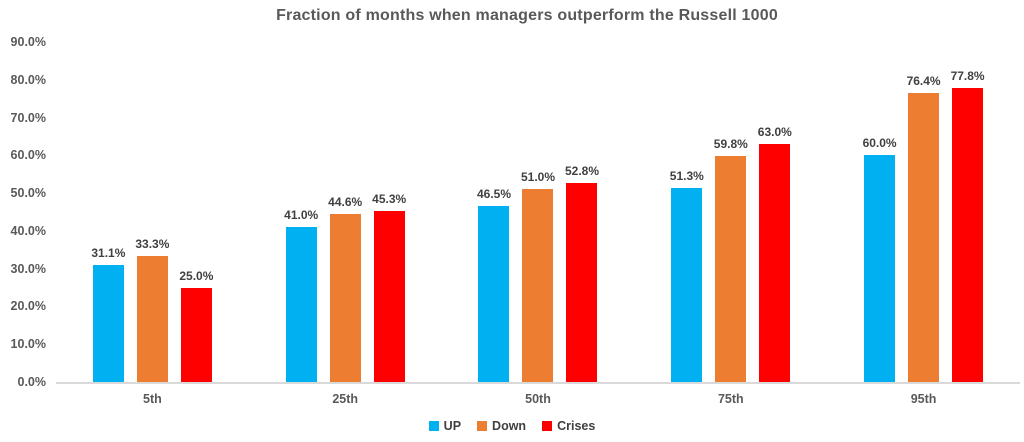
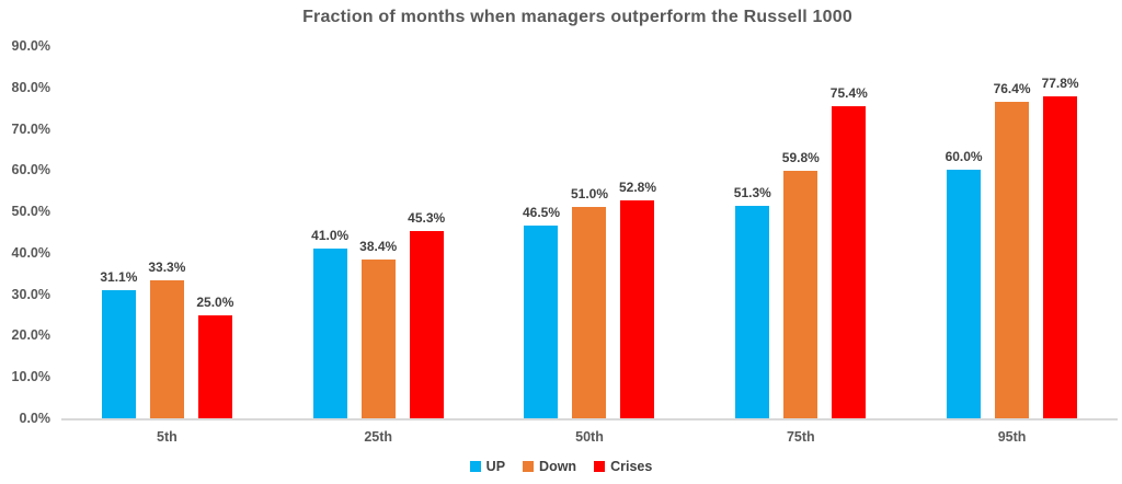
Down/25th: 44.6% -> 38.4%
Crises/75th: 63.0% -> 75.4%
